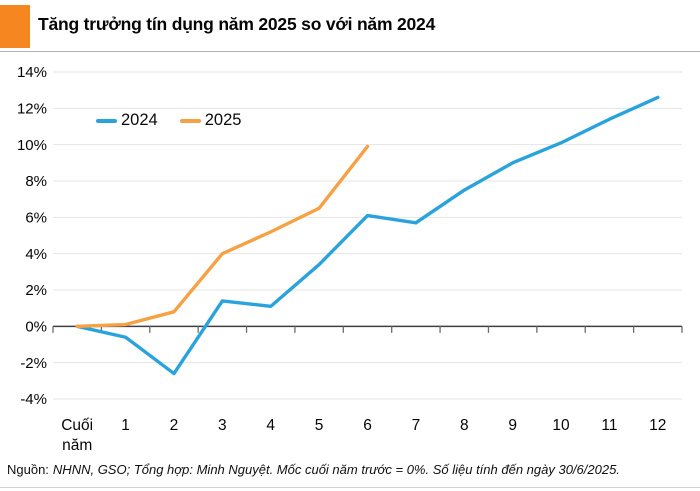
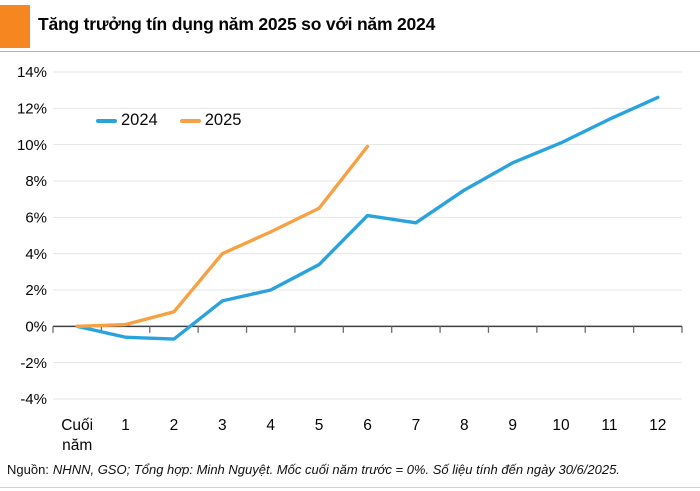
2024/2: -2.6% -> -0.7%
2024/4: 1.1% -> 2.0%
